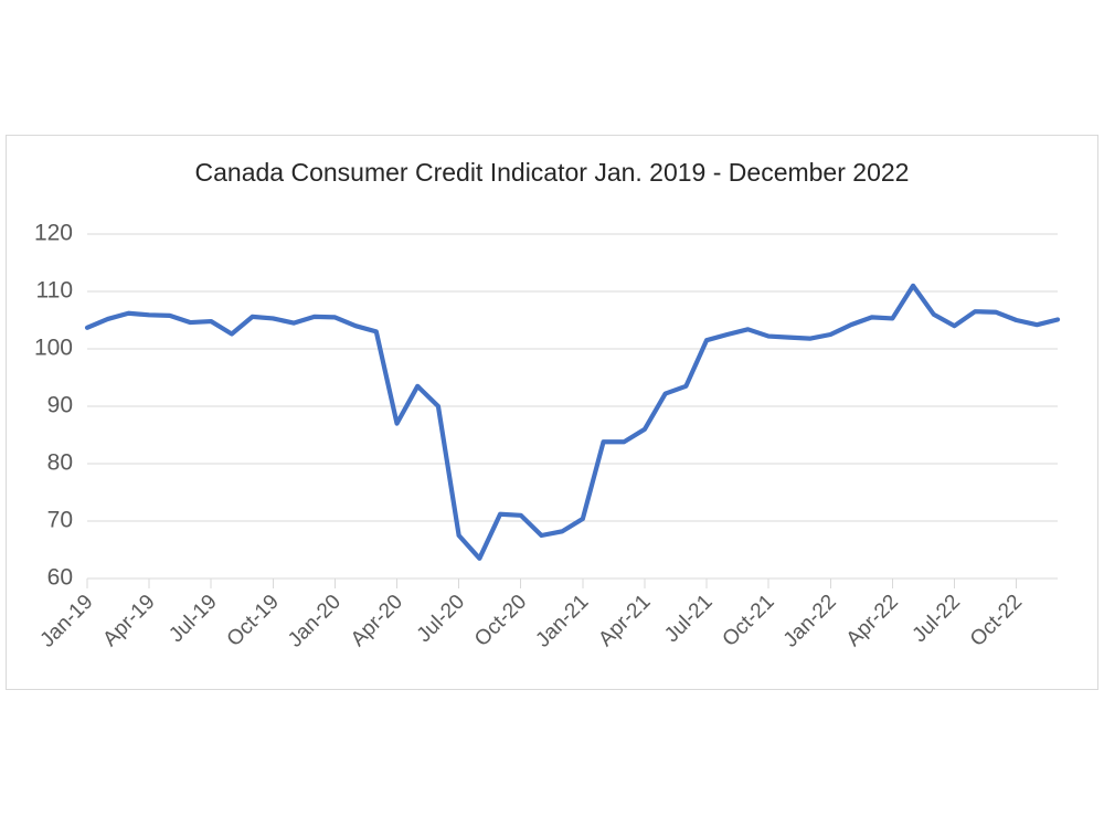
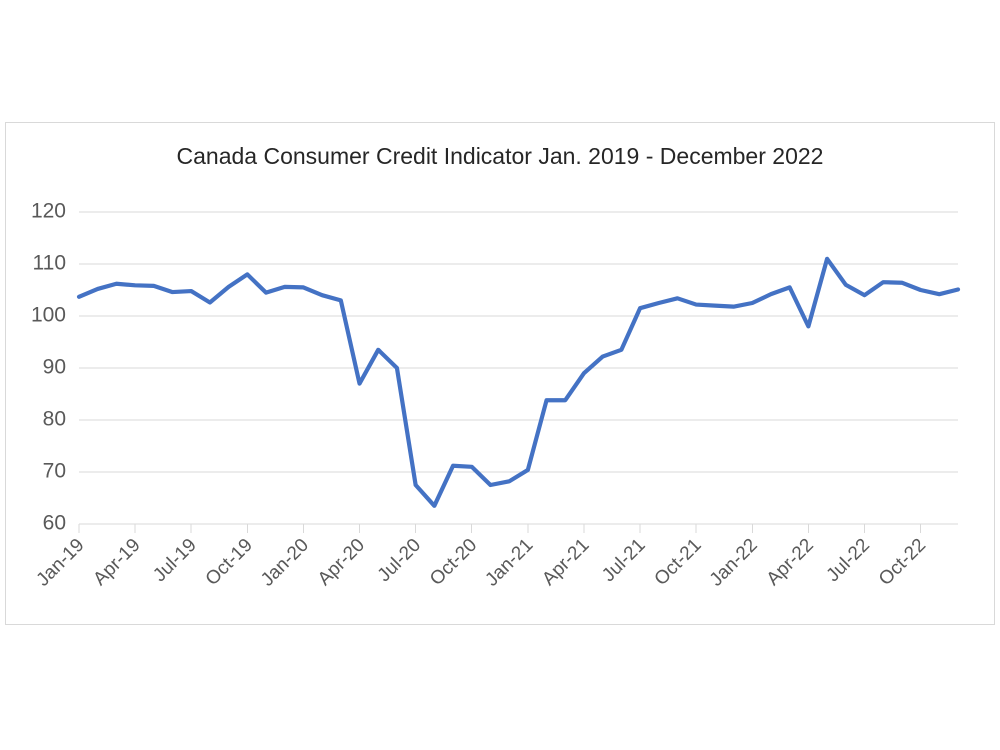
Oct-19: 105 -> 108
Apr-21: 86 -> 89
Apr-22: 105 -> 98
